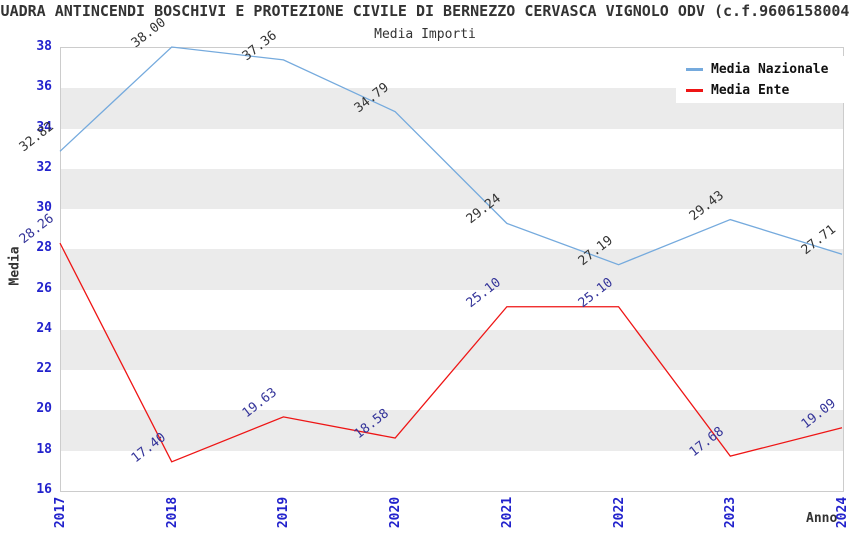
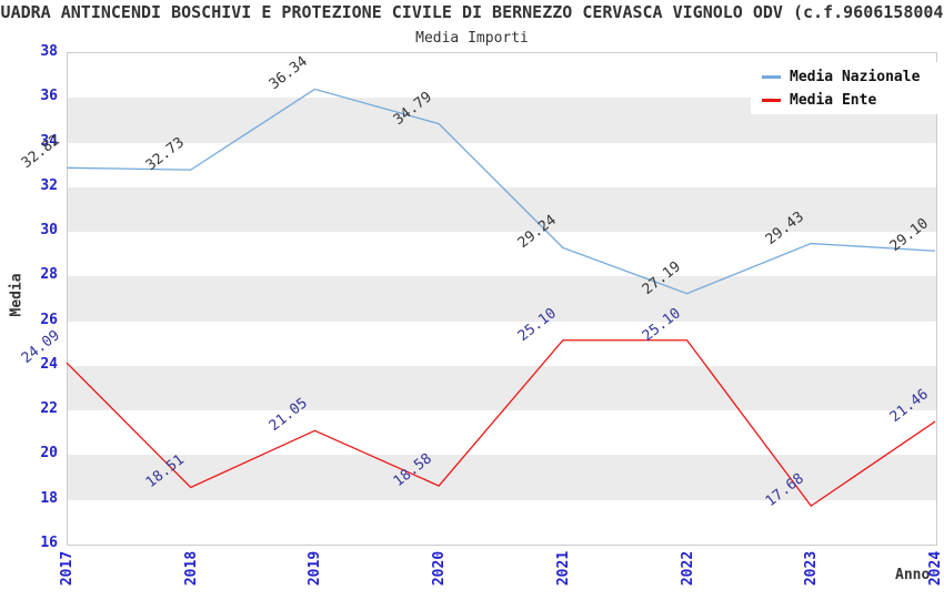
Media Ente/2017: 28.26 -> 24.09
Media Nazionale/2018: 38.00 -> 32.73
Media Ente/2018: 17.40 -> 18.51
Media Nazionale/2019: 37.36 -> 36.34
Media Ente/2019: 19.63 -> 21.05
Media Nazionale/2024: 27.71 -> 29.10
Media Ente/2024: 19.09 -> 21.46
